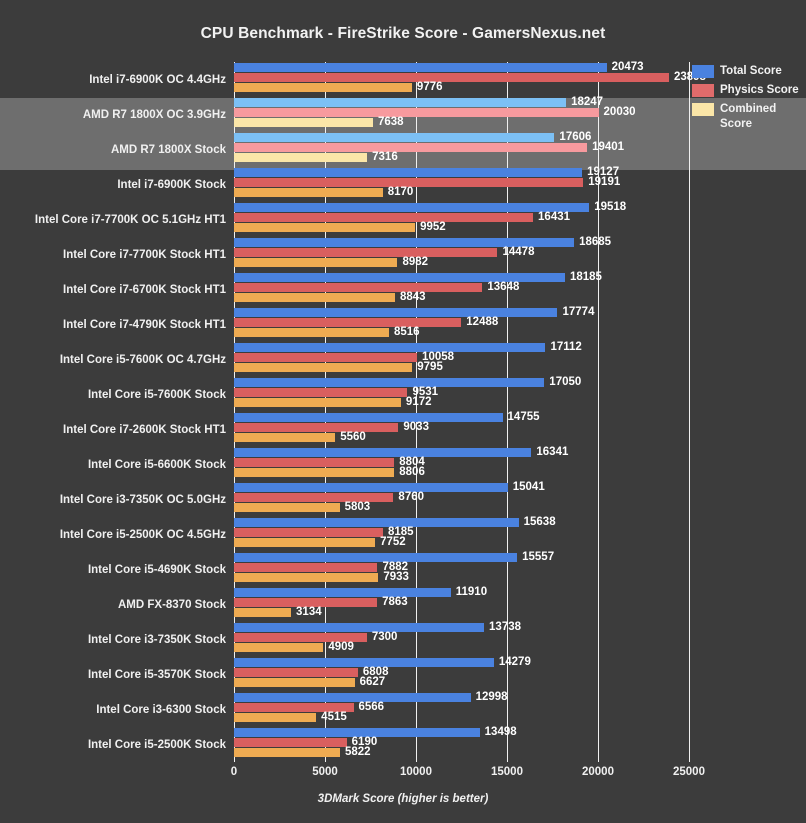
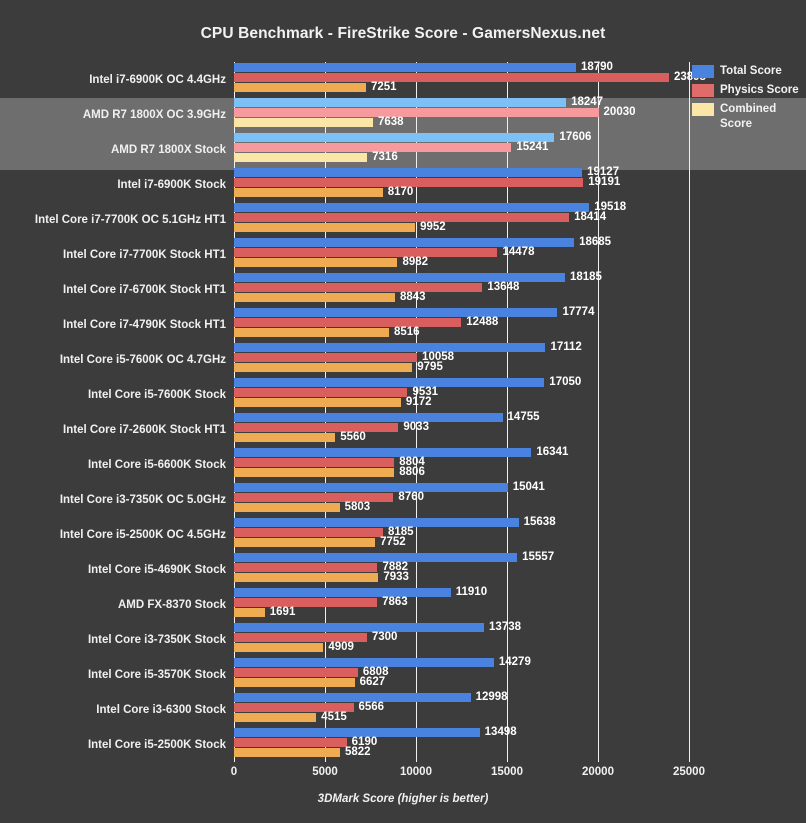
Total Score/Intel i7-6900K OC 4.4GHz: 20473 -> 18790
Combined Score/Intel i7-6900K OC 4.4GHz: 9776 -> 7251
Physics Score/AMD R7 1800X Stock: 19401 -> 15241
Physics Score/Intel Core i7-7700K OC 5.1GHz HT1: 16431 -> 18414
Combined Score/AMD FX-8370 Stock: 3134 -> 1691
